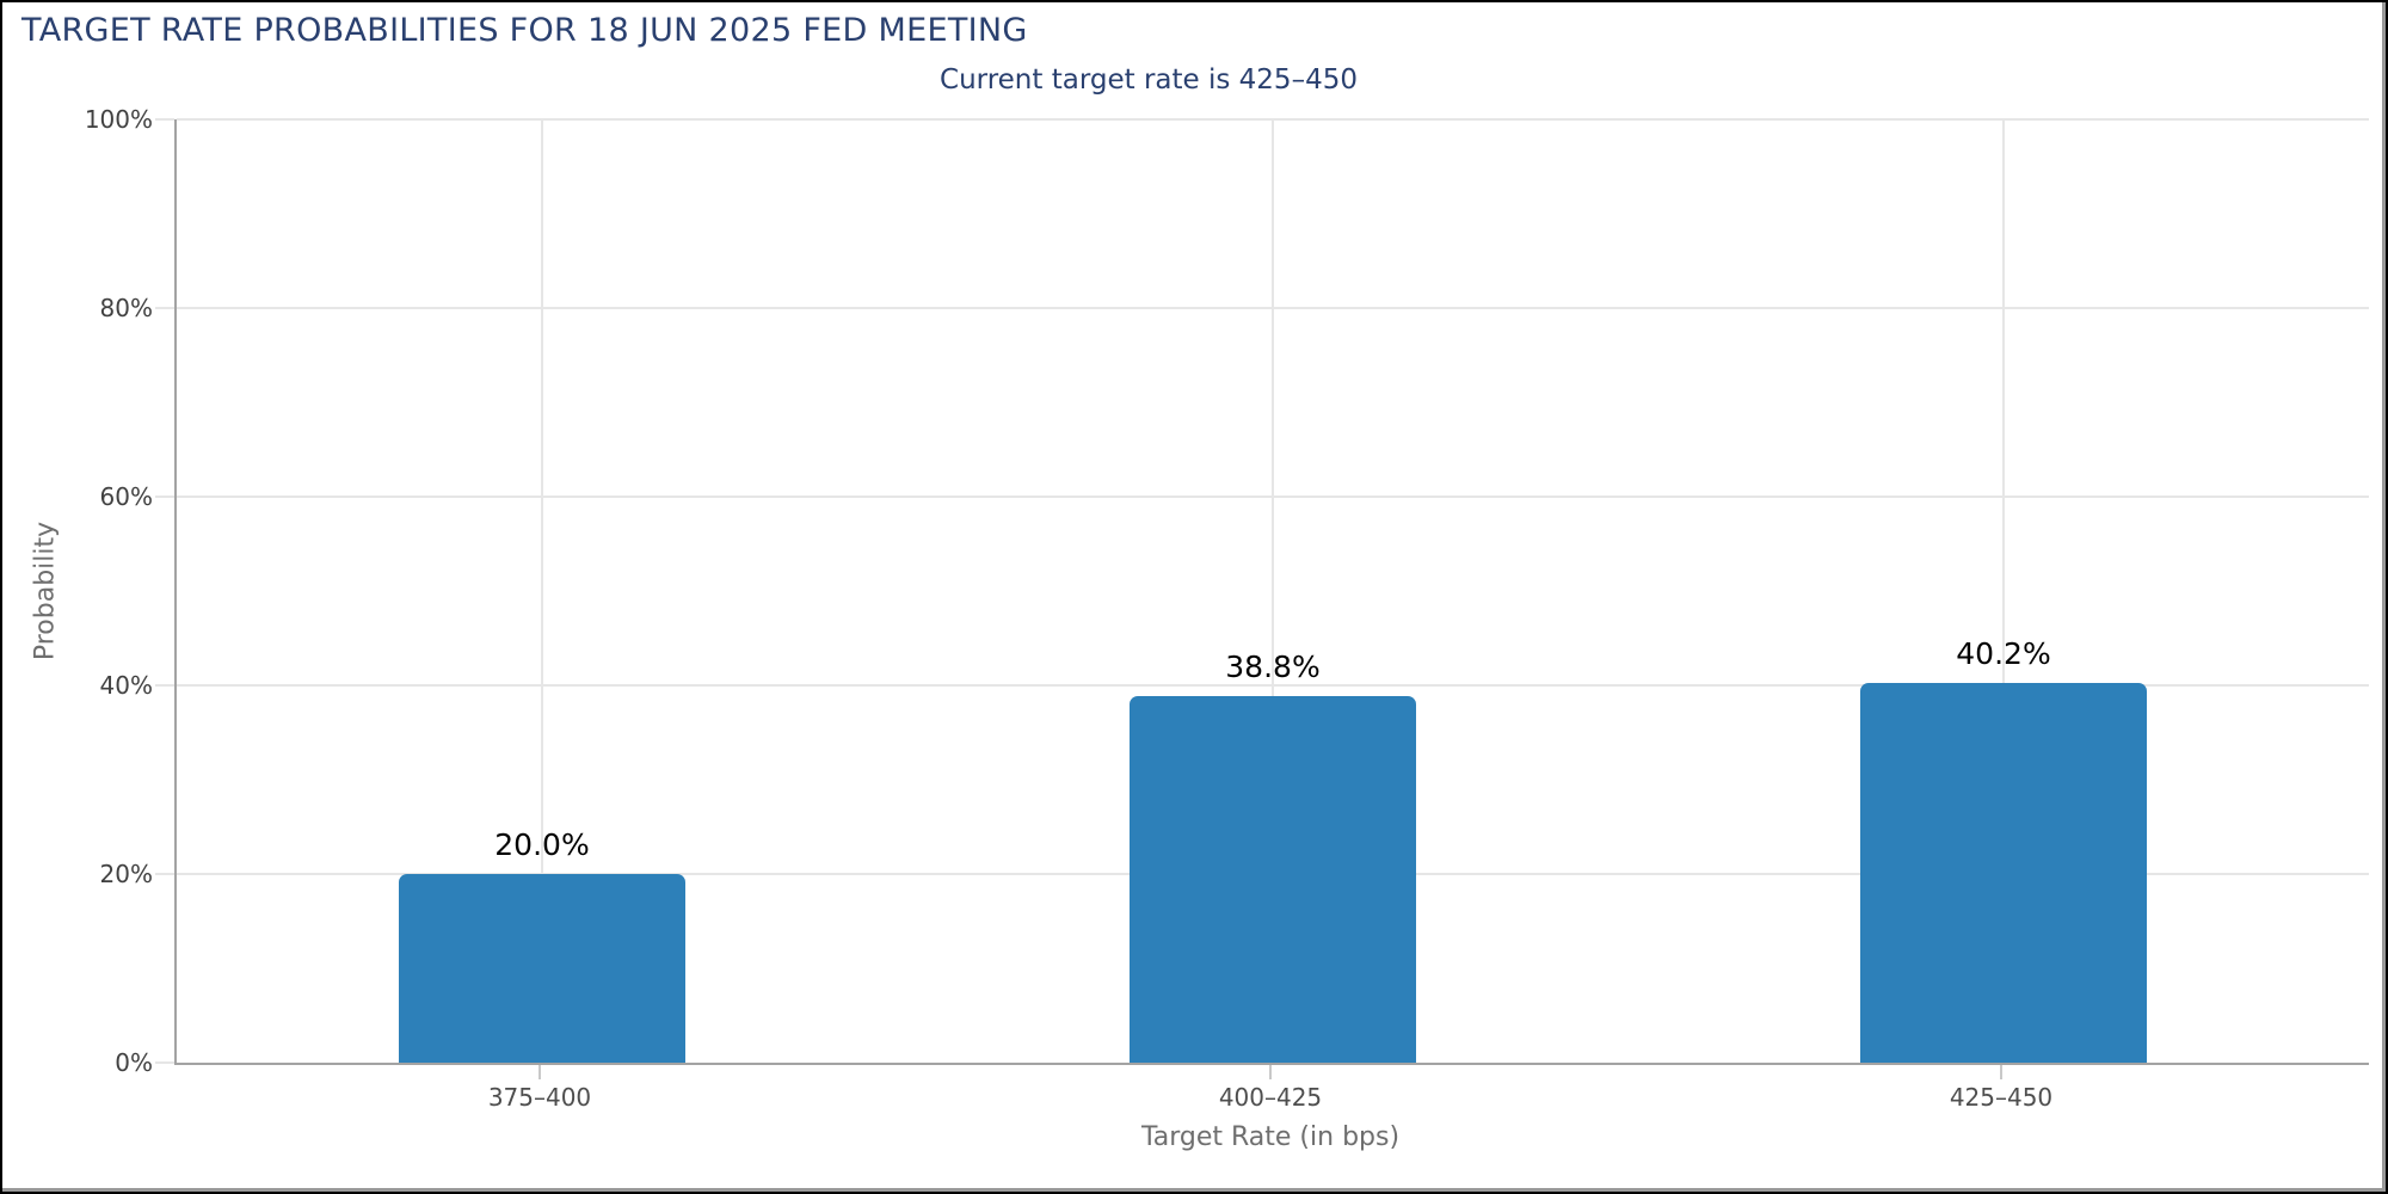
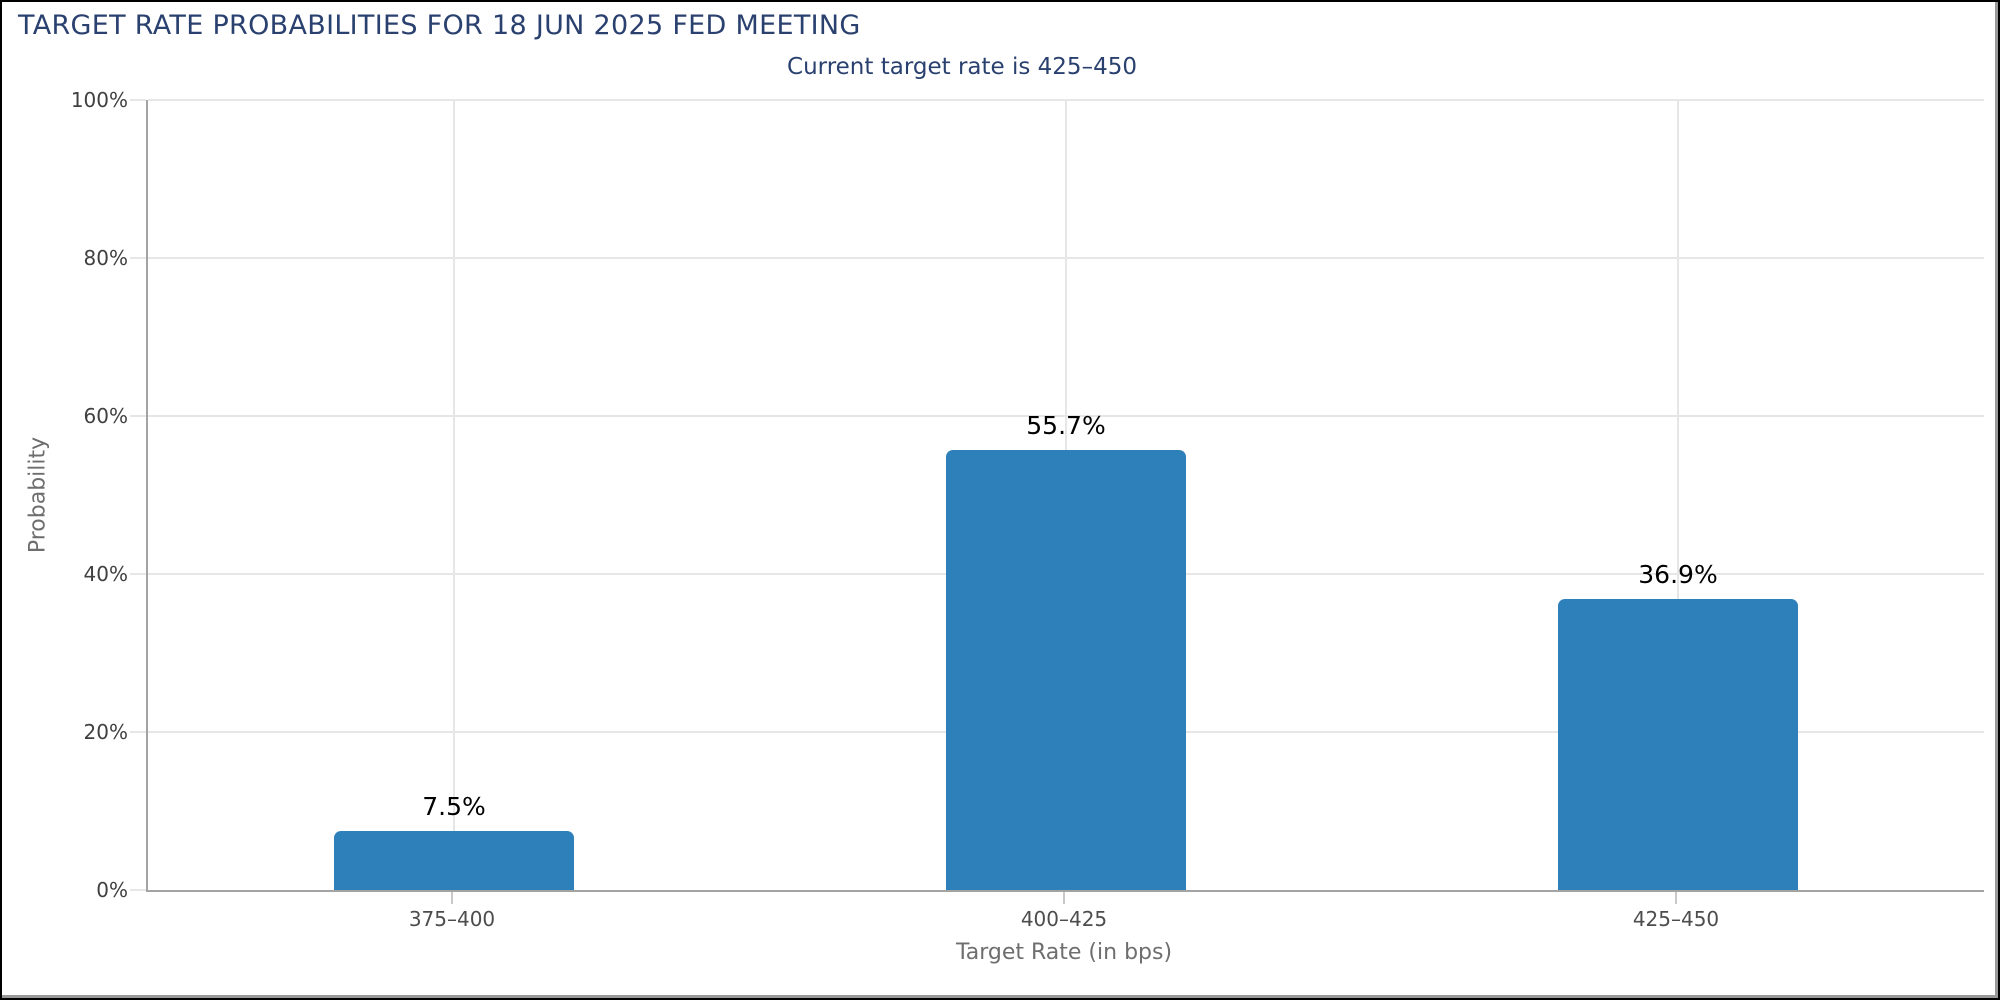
375–400: 20.0% -> 7.5%
400–425: 38.8% -> 55.7%
425–450: 40.2% -> 36.9%
